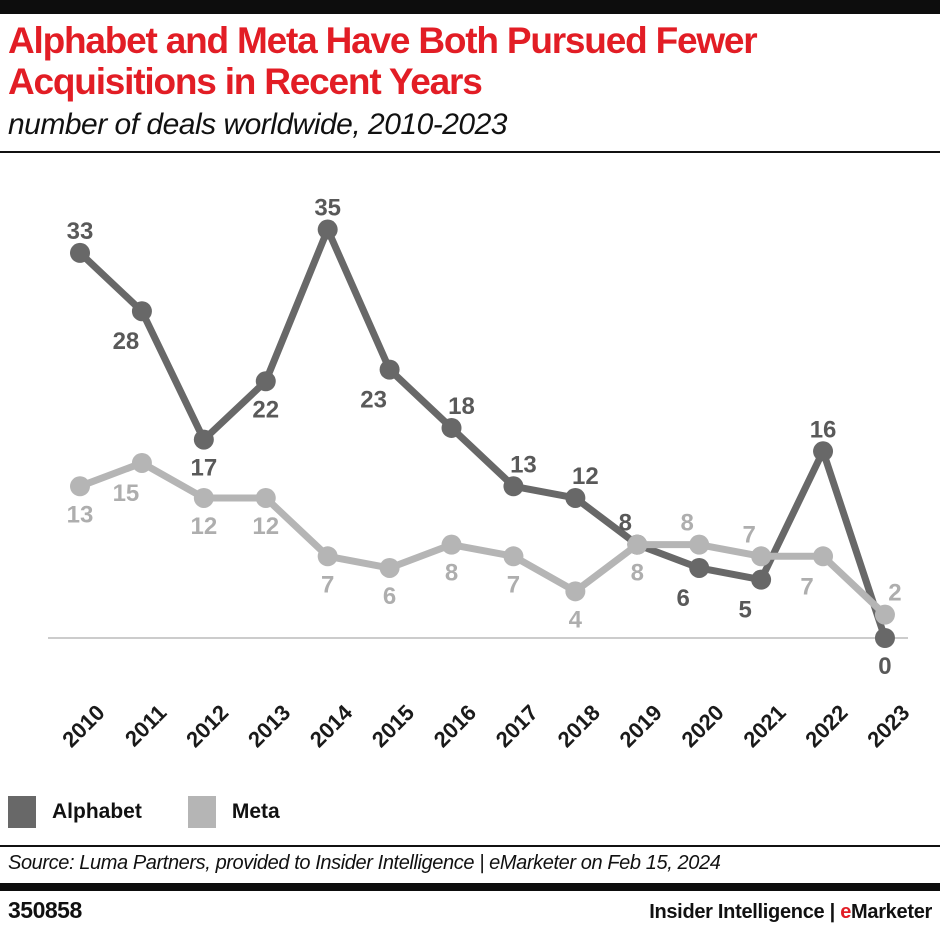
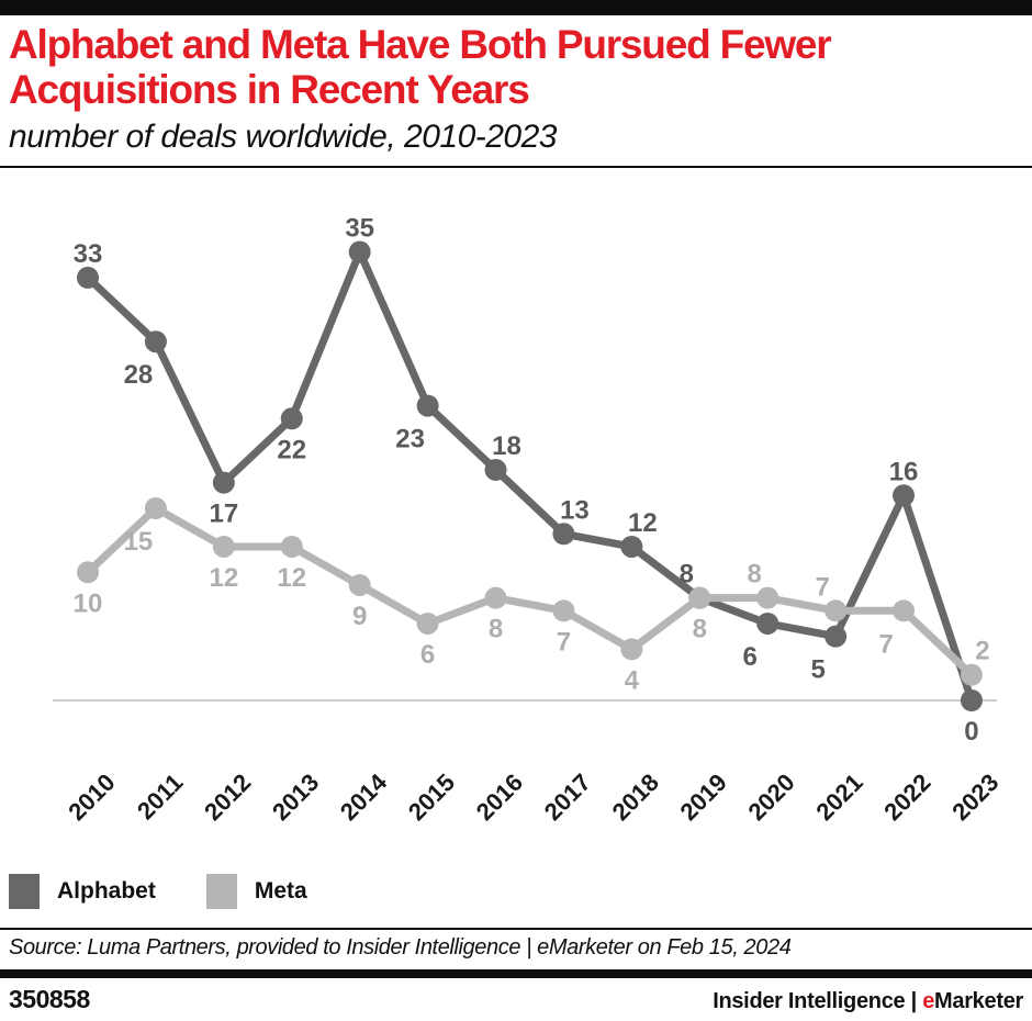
Meta/2010: 13 -> 10
Meta/2014: 7 -> 9
